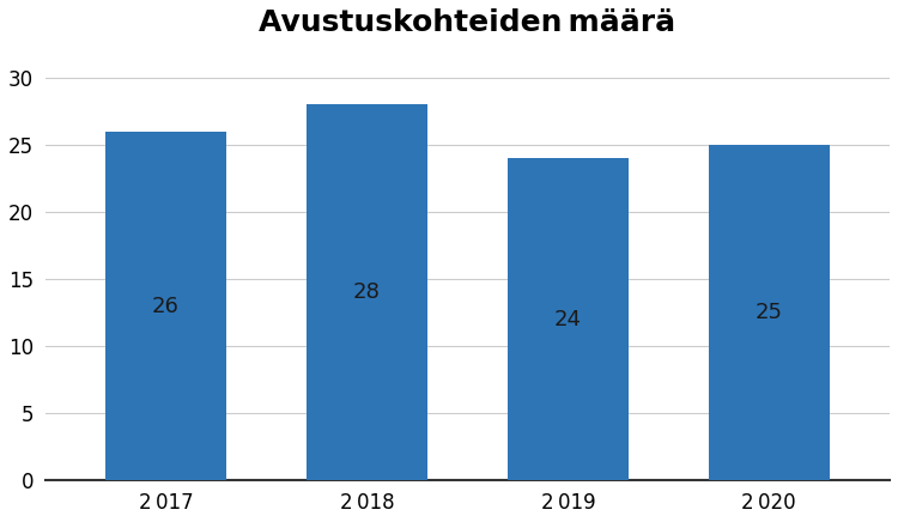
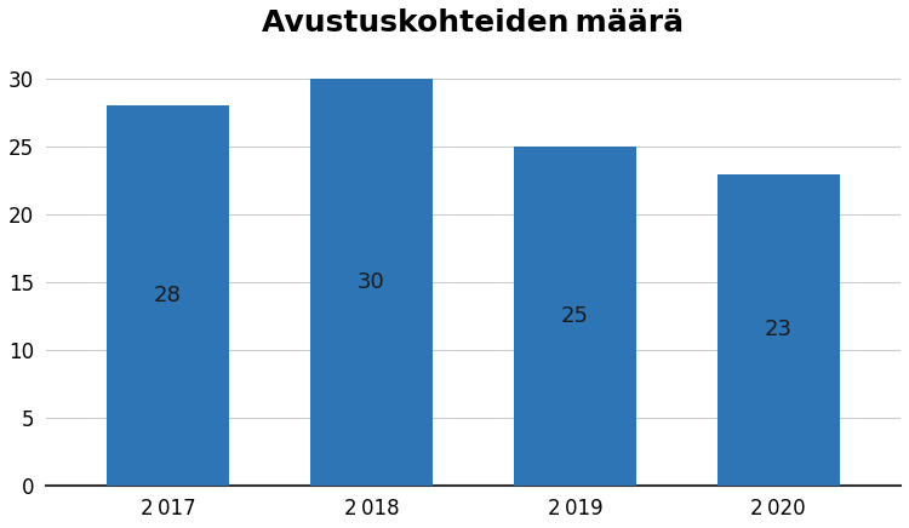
2 017: 26 -> 28
2 018: 28 -> 30
2 019: 24 -> 25
2 020: 25 -> 23
